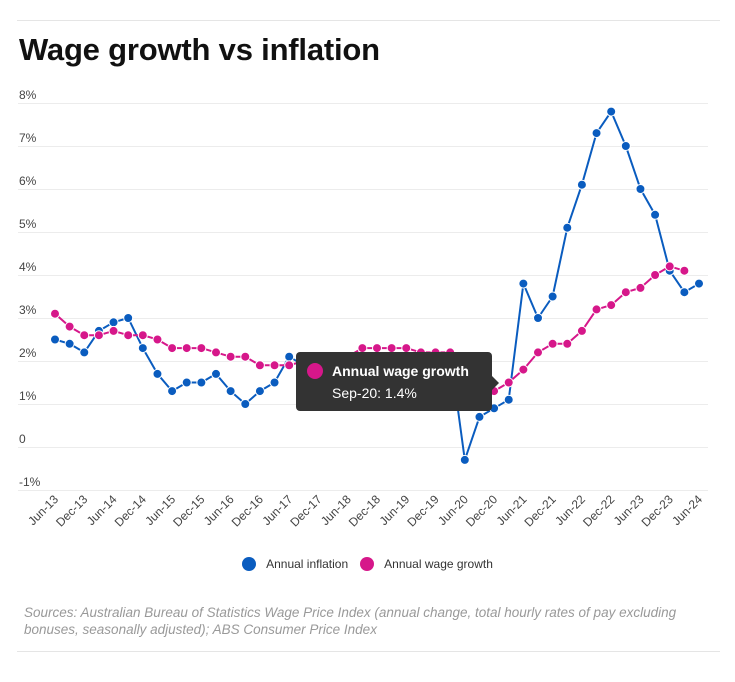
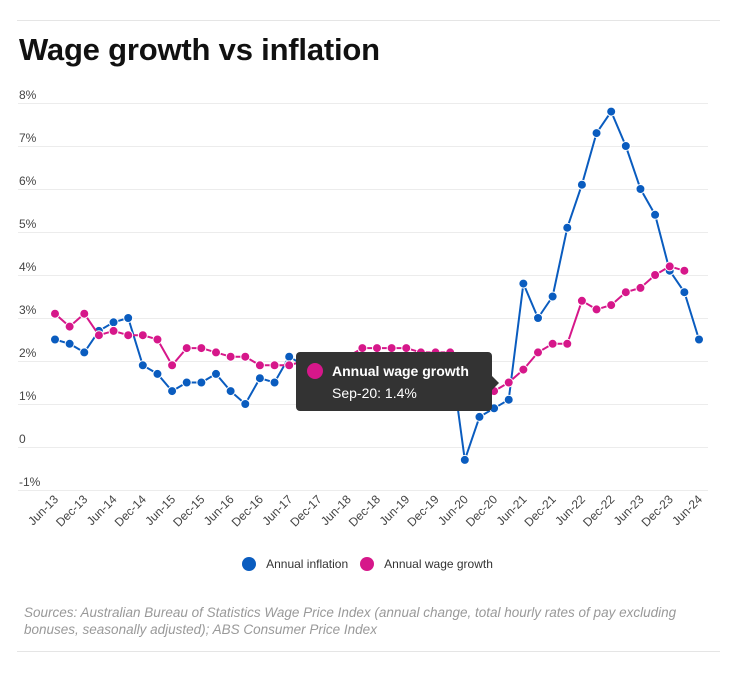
Annual wage growth/Dec-13: 2.6% -> 3.1%
Annual inflation/Dec-14: 2.3% -> 1.9%
Annual wage growth/Jun-15: 2.3% -> 1.9%
Annual inflation/Dec-16: 1.3% -> 1.6%
Annual wage growth/Jun-22: 2.7% -> 3.4%
Annual inflation/Jun-24: 3.8% -> 2.5%
